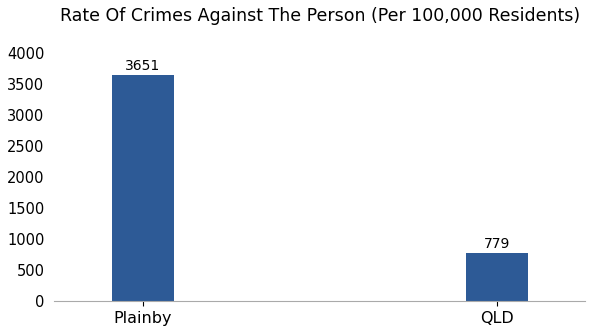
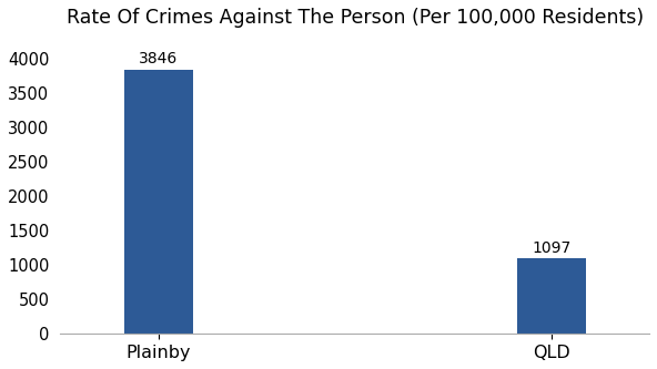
Plainby: 3651 -> 3846
QLD: 779 -> 1097
